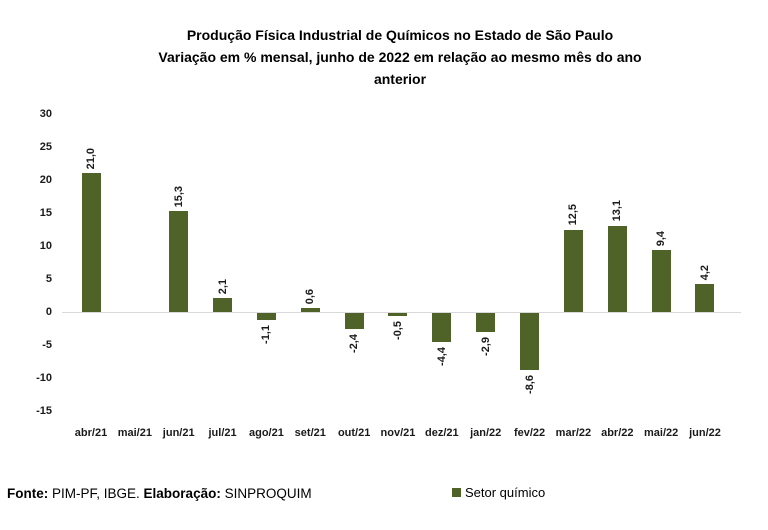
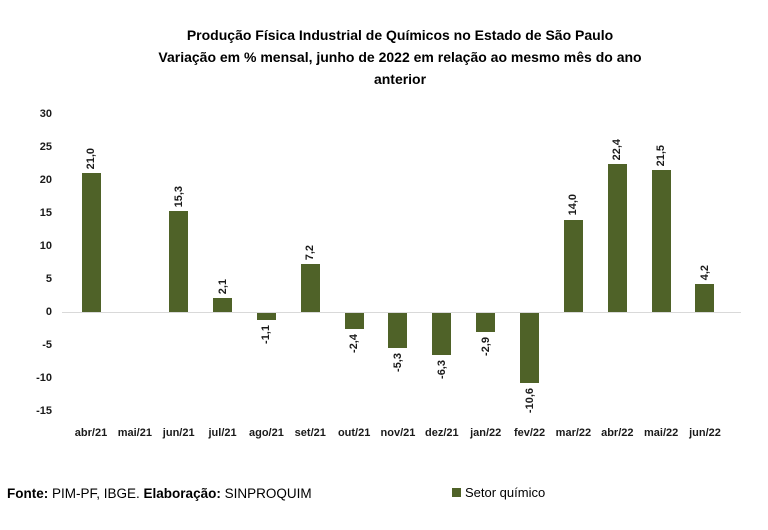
set/21: 0,6 -> 7,2
nov/21: -0,5 -> -5,3
dez/21: -4,4 -> -6,3
fev/22: -8,6 -> -10,6
mar/22: 12,5 -> 14,0
abr/22: 13,1 -> 22,4
mai/22: 9,4 -> 21,5
